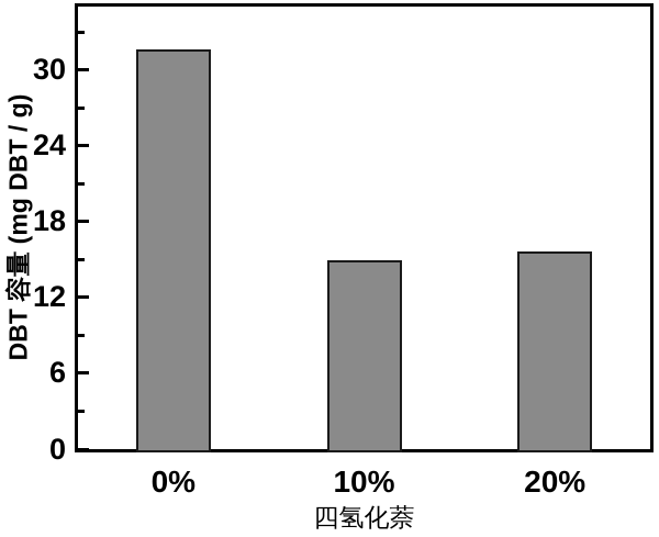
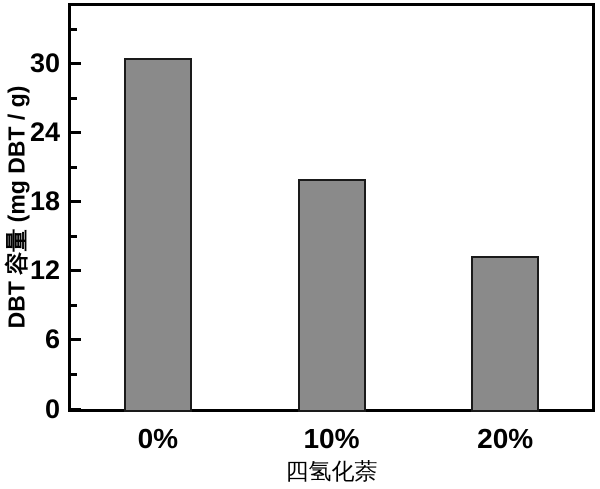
0%: 31.6 -> 30.5
10%: 14.9 -> 20.0
20%: 15.6 -> 13.3
